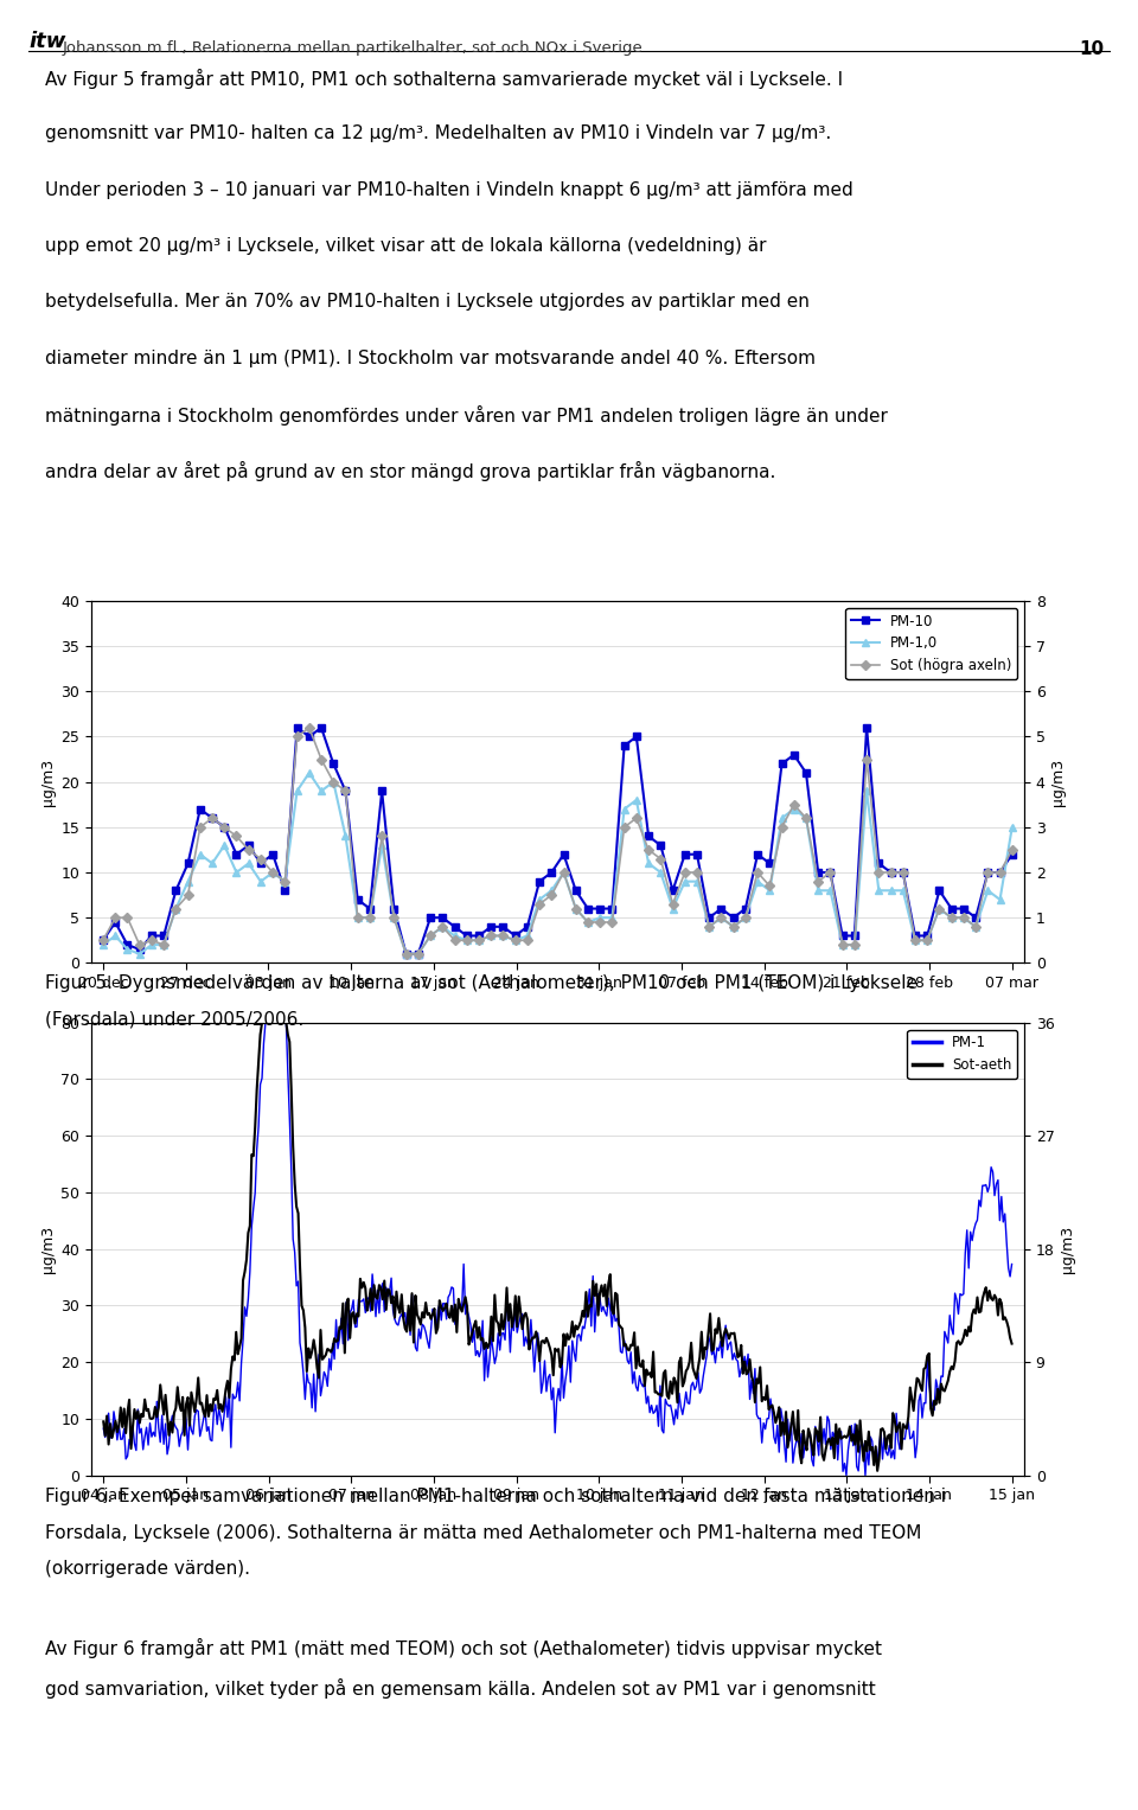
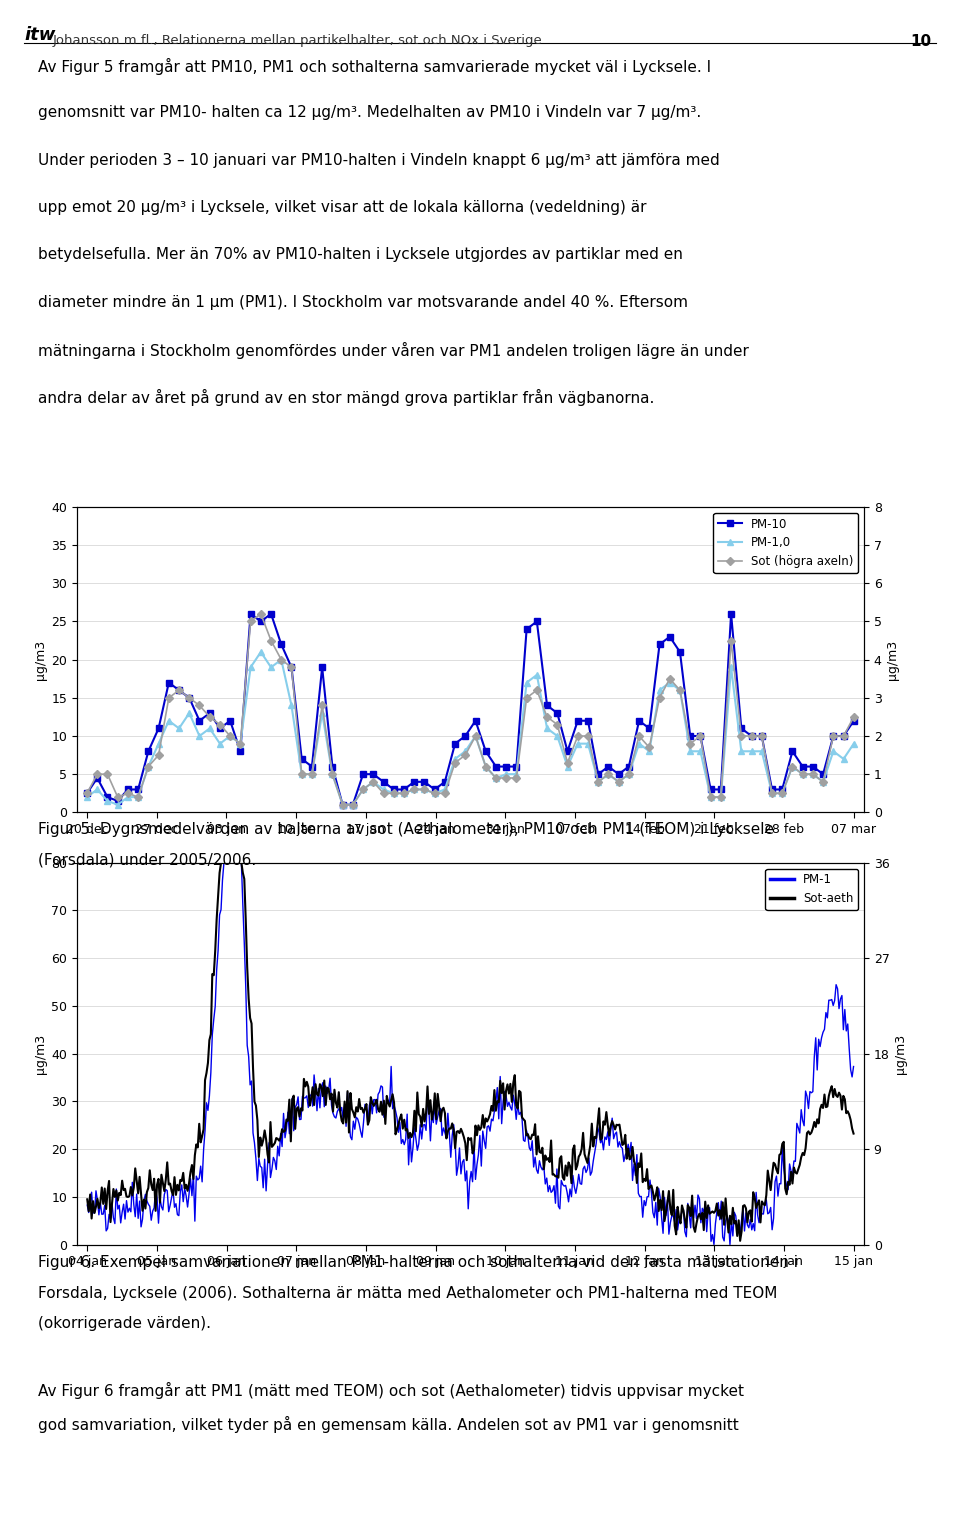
PM-1,0/07 mar: 15.0 -> 9.0
